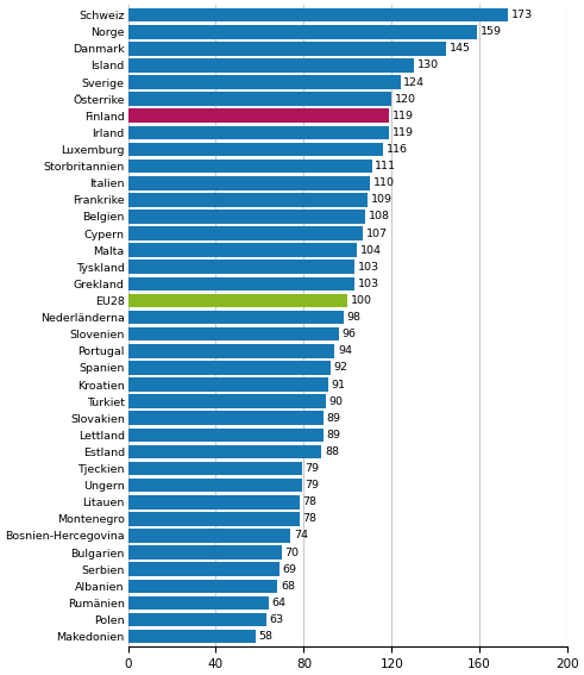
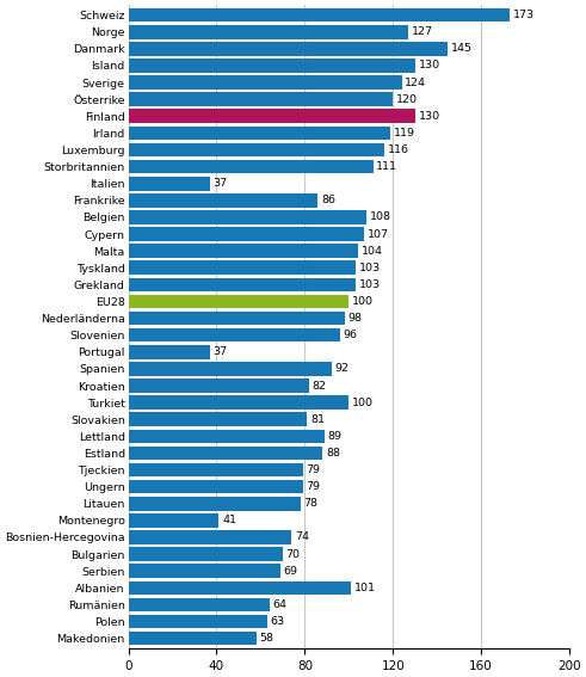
Norge: 159 -> 127
Finland: 119 -> 130
Italien: 110 -> 37
Frankrike: 109 -> 86
Portugal: 94 -> 37
Kroatien: 91 -> 82
Turkiet: 90 -> 100
Slovakien: 89 -> 81
Montenegro: 78 -> 41
Albanien: 68 -> 101
